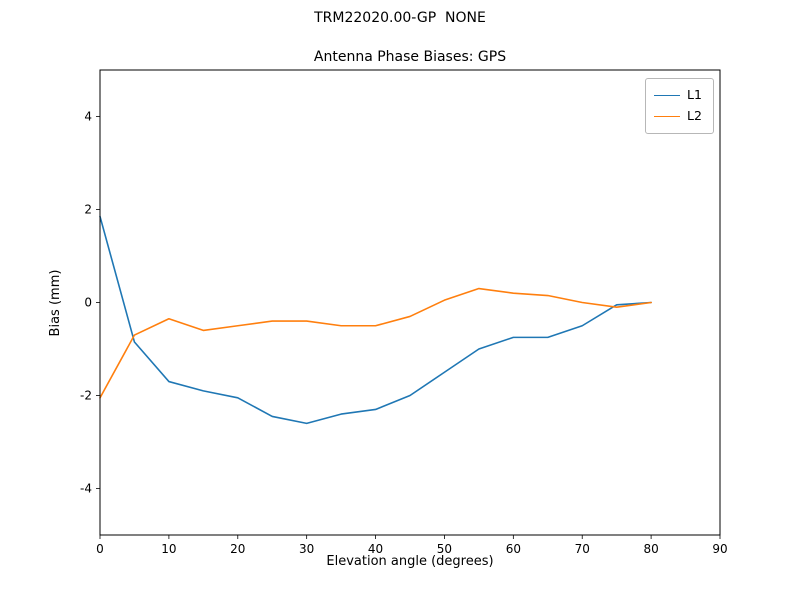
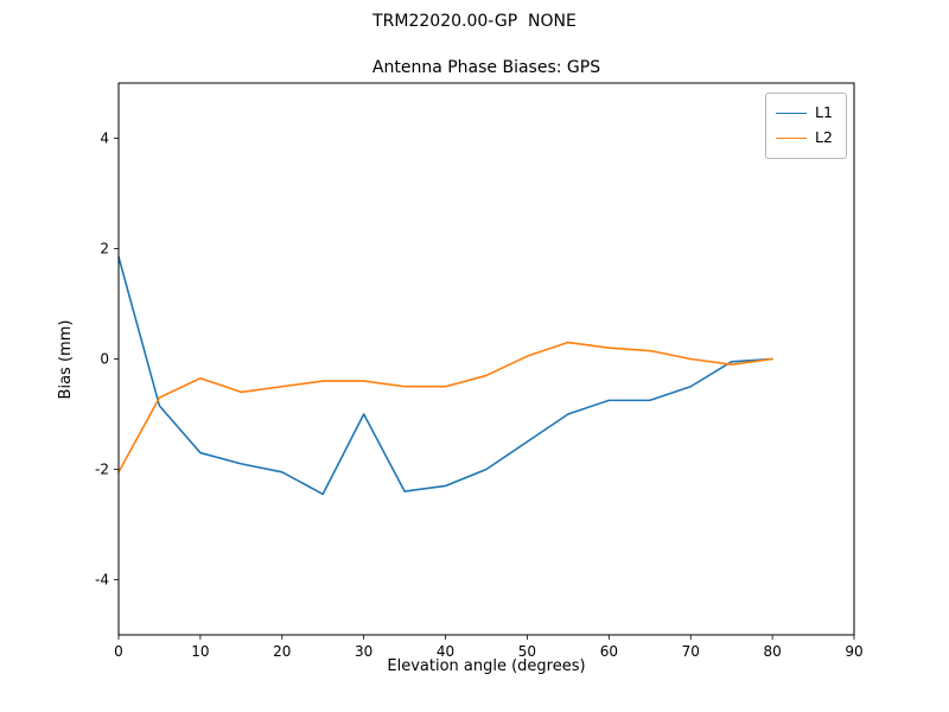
L1/30: -2.6 -> -1.0
